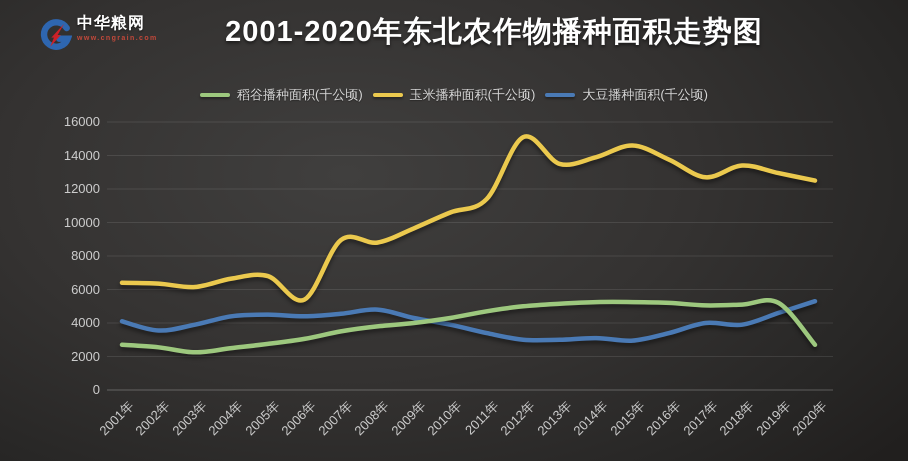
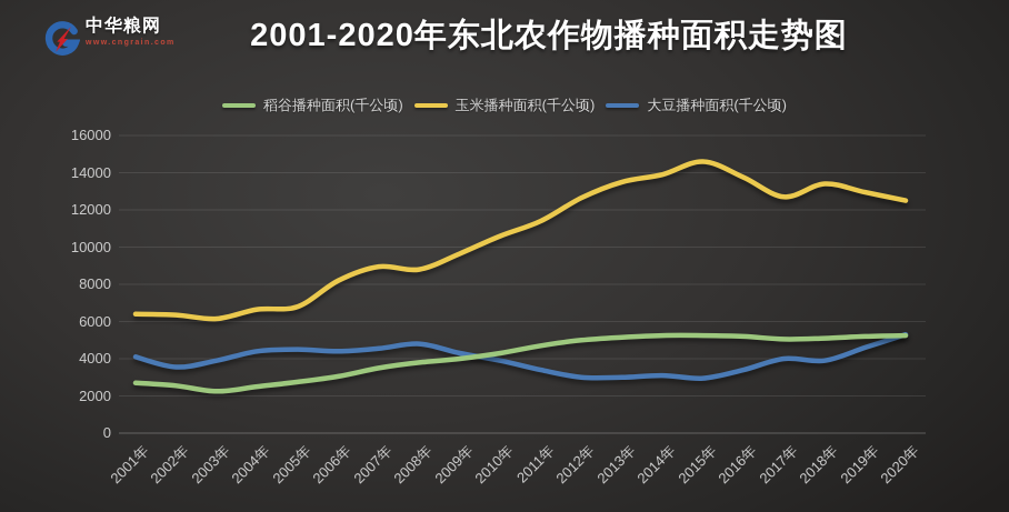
玉米播种面积(千公顷)/2006年: 5400 -> 8200
玉米播种面积(千公顷)/2012年: 15100 -> 12600
稻谷播种面积(千公顷)/2020年: 2700 -> 5200
